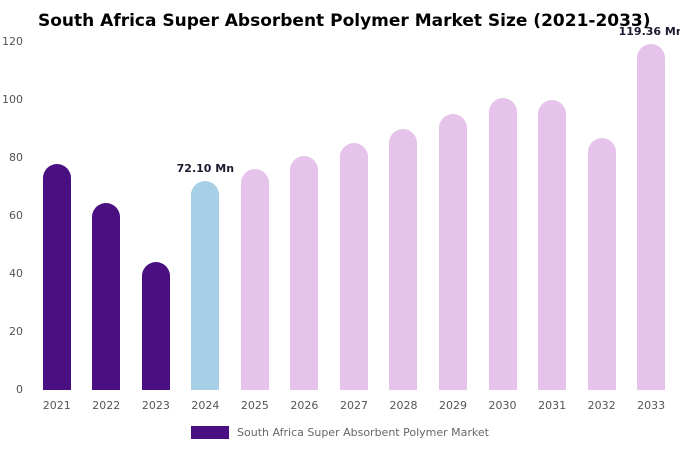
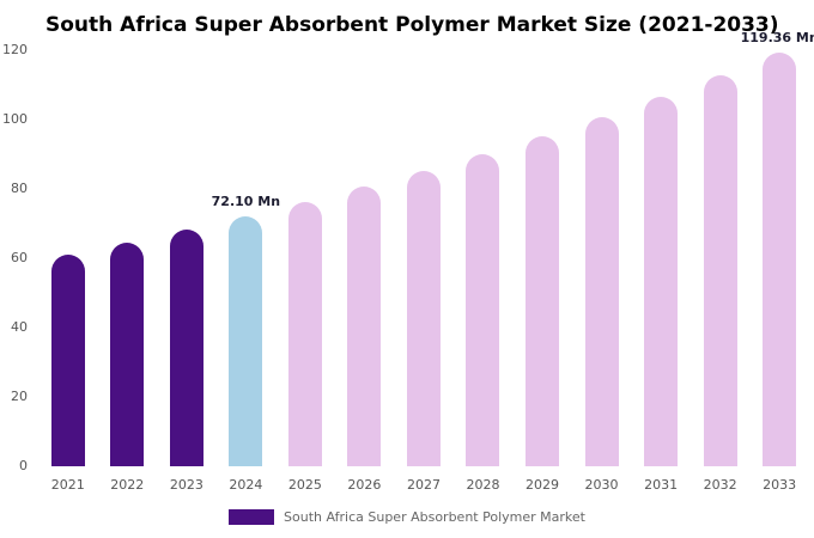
2021: 78 -> 61
2023: 44 -> 68
2031: 100 -> 107
2032: 87 -> 113
